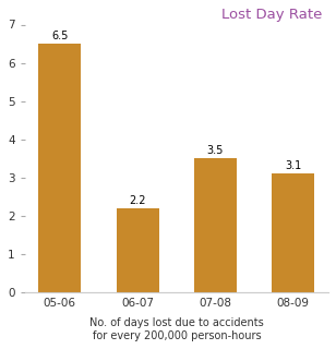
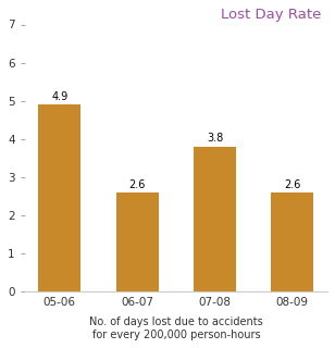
05-06: 6.5 -> 4.9
06-07: 2.2 -> 2.6
07-08: 3.5 -> 3.8
08-09: 3.1 -> 2.6
